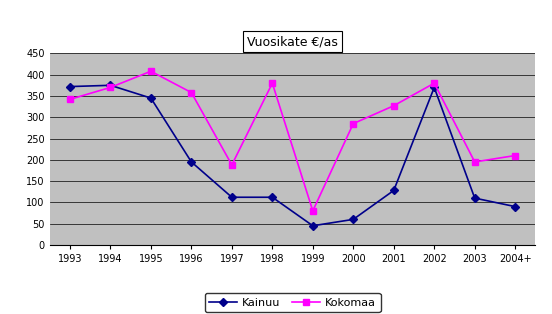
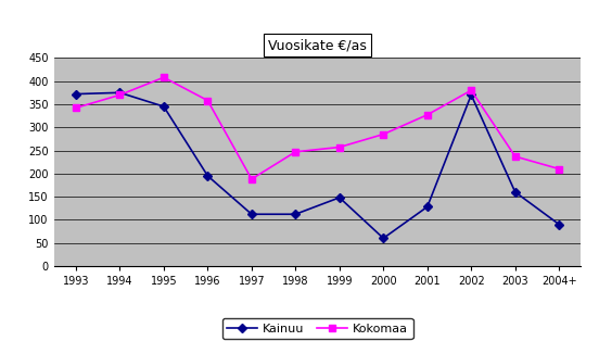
Kokomaa/1998: 380 -> 247
Kainuu/1999: 45 -> 148
Kokomaa/1999: 80 -> 257
Kainuu/2003: 110 -> 160
Kokomaa/2003: 195 -> 237
